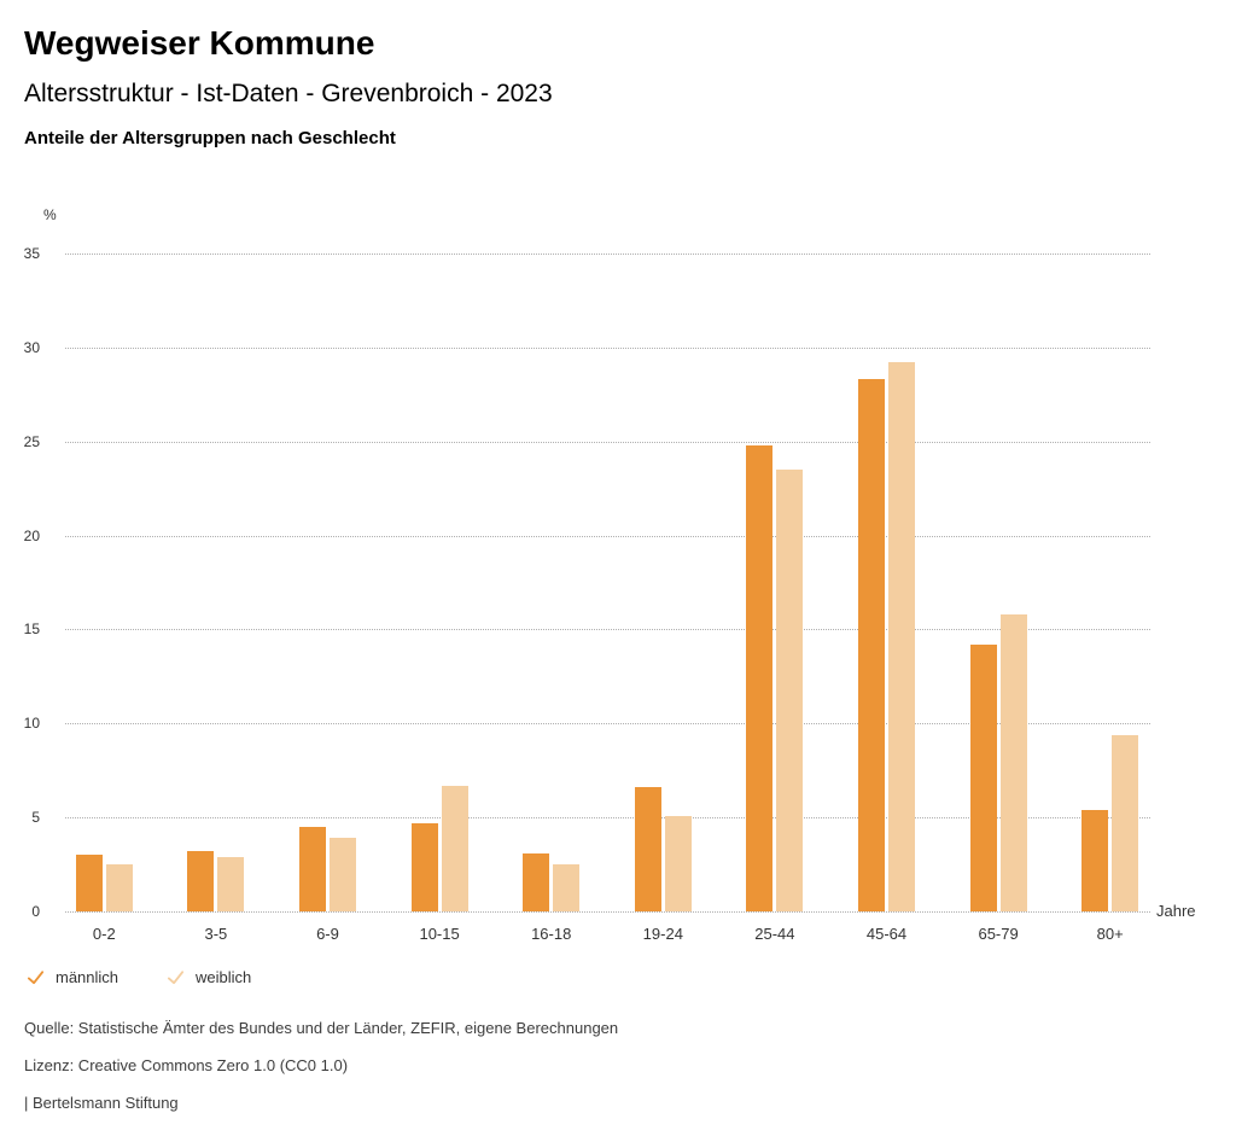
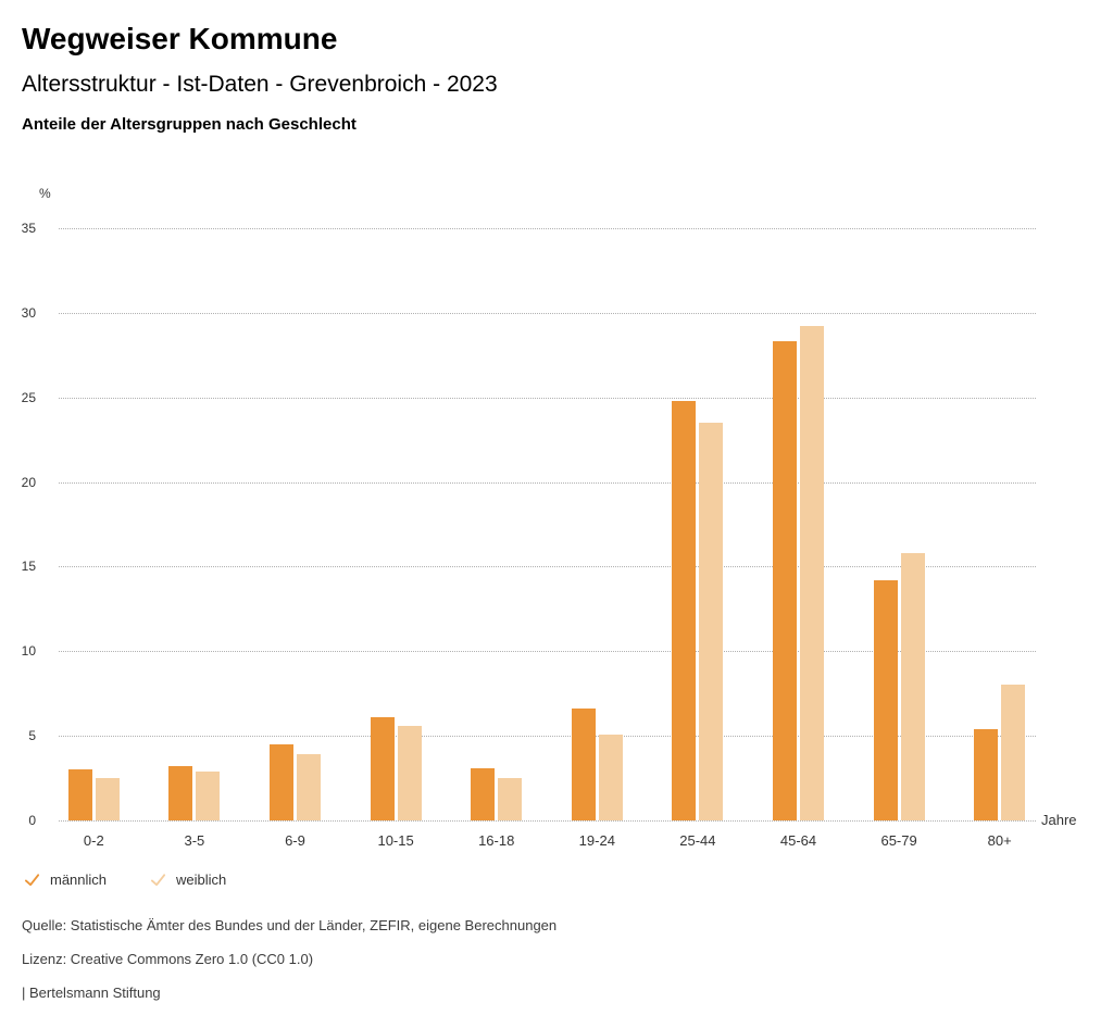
männlich/10-15: 4.7 -> 6.1
weiblich/10-15: 6.7 -> 5.6
weiblich/80+: 9.4 -> 8.0
